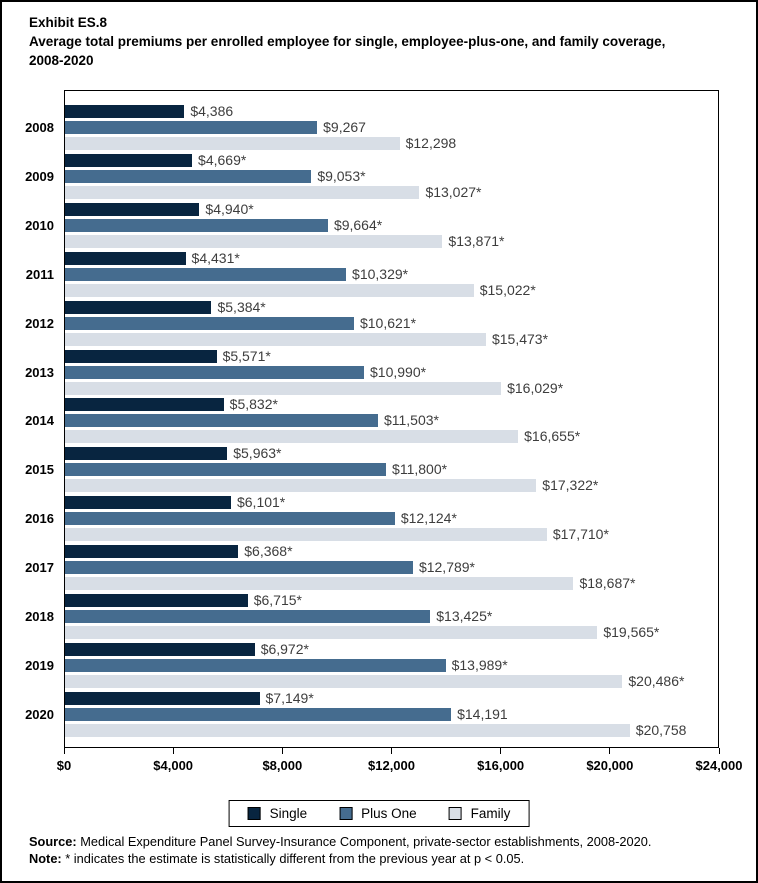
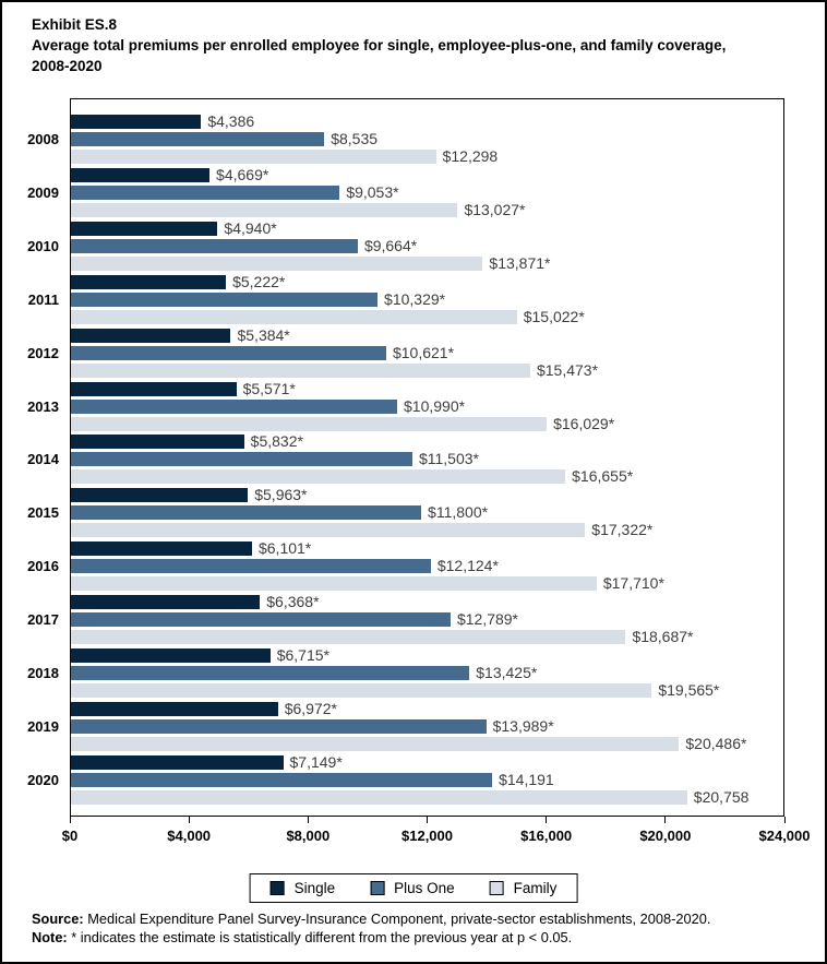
Plus One/2008: $9,267 -> $8,535
Single/2011: 4,431 -> 5,222
